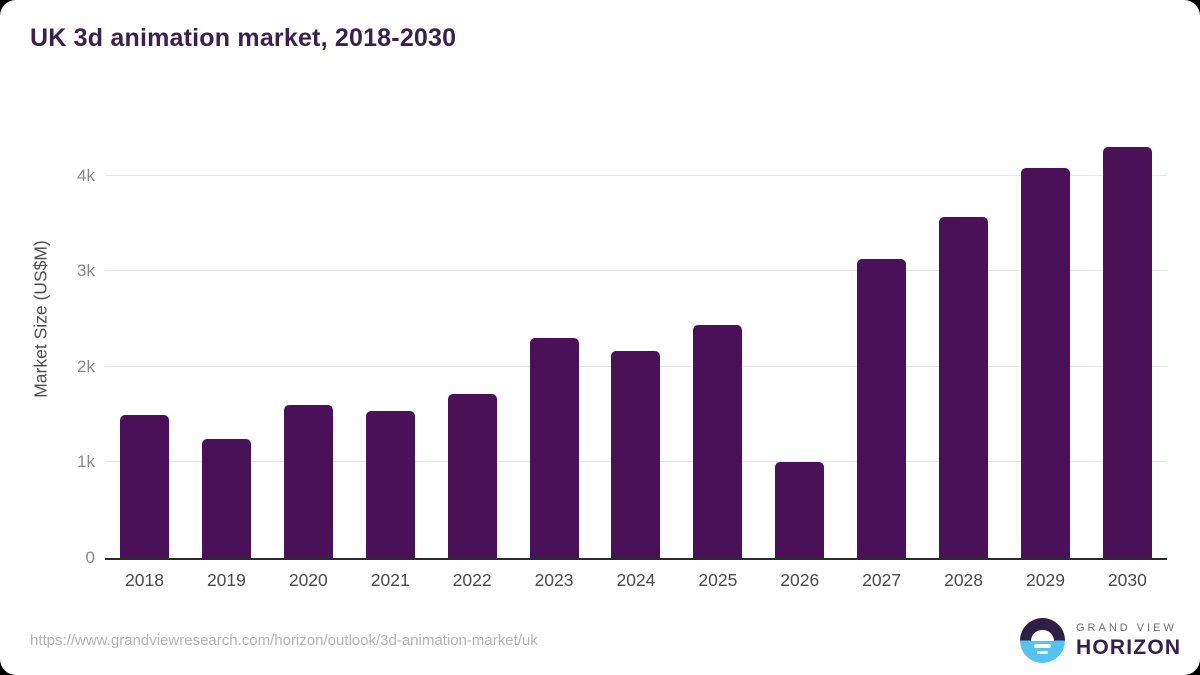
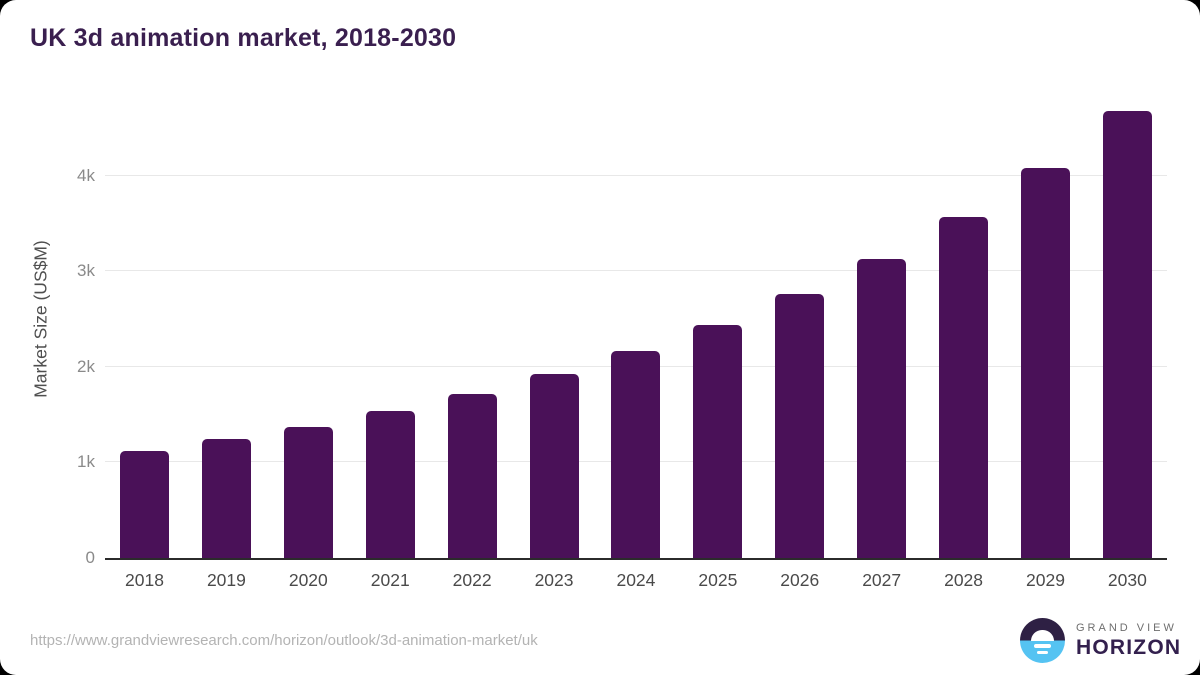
2018: 1.5k -> 1.1k
2020: 1.6k -> 1.4k
2023: 2.3k -> 1.9k
2026: 1.0k -> 2.8k
2030: 4.3k -> 4.7k
